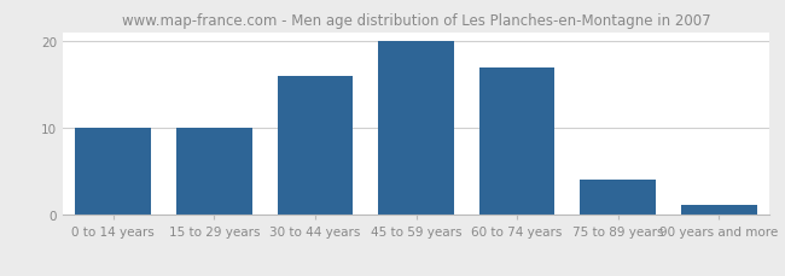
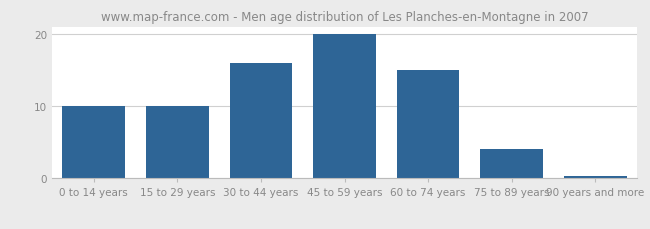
60 to 74 years: 17.0 -> 15.0
90 years and more: 1.2 -> 0.3
